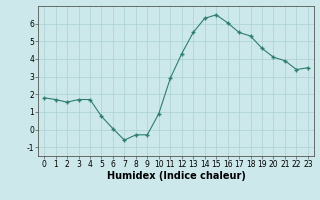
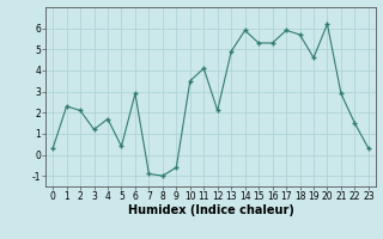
0: 1.8 -> 0.3
1: 1.7 -> 2.3
2: 1.6 -> 2.1
3: 1.7 -> 1.2
5: 0.8 -> 0.4
6: 0.1 -> 2.9
7: -0.6 -> -0.9
8: -0.3 -> -1.0
9: -0.3 -> -0.6
10: 0.9 -> 3.5
11: 2.9 -> 4.1
12: 4.3 -> 2.1
13: 5.5 -> 4.9
14: 6.3 -> 5.9
15: 6.5 -> 5.3
16: 6.0 -> 5.3
17: 5.5 -> 5.9
18: 5.3 -> 5.7
20: 4.1 -> 6.2
21: 3.9 -> 2.9
22: 3.4 -> 1.5
23: 3.5 -> 0.3
